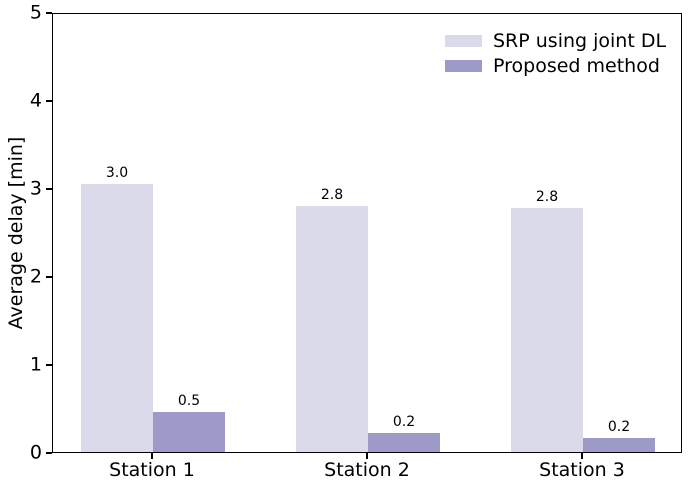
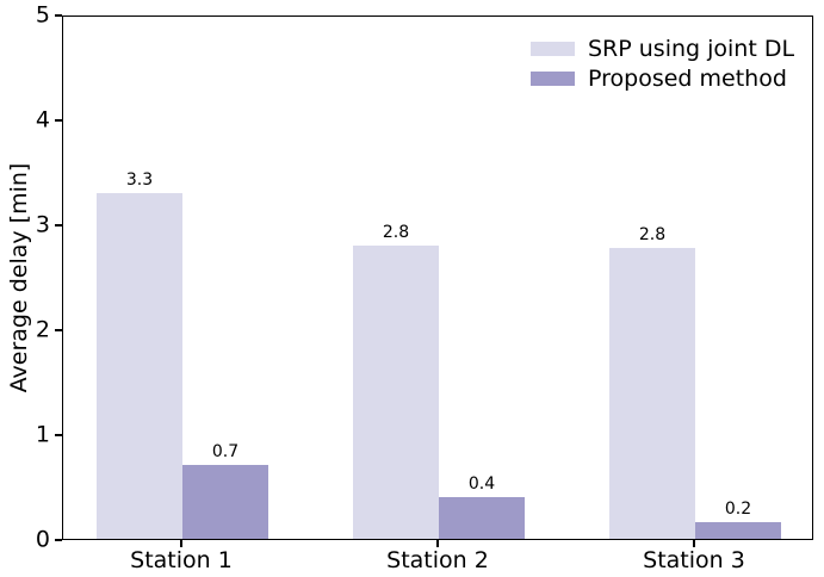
SRP using joint DL/Station 1: 3.0 -> 3.3
Proposed method/Station 1: 0.5 -> 0.7
Proposed method/Station 2: 0.2 -> 0.4
